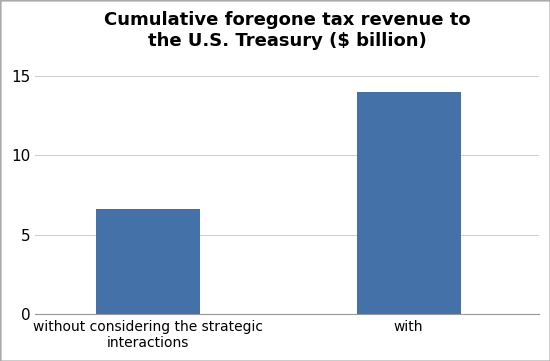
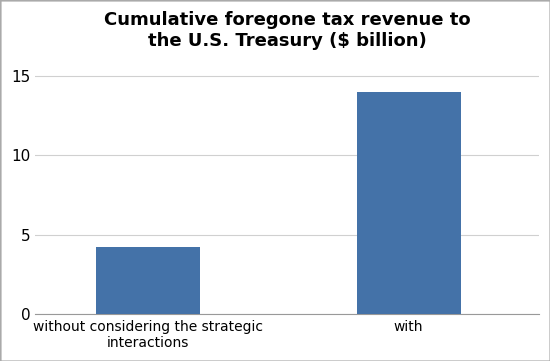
without considering the strategic interactions: 6.6 -> 4.2
